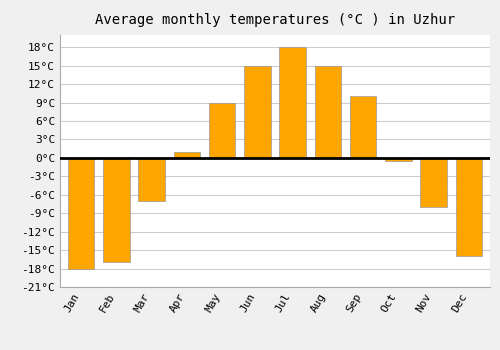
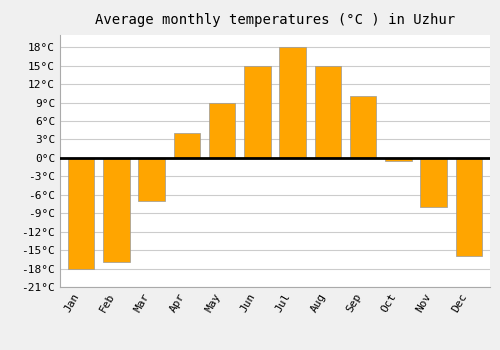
Apr: 1.0°C -> 4.0°C
